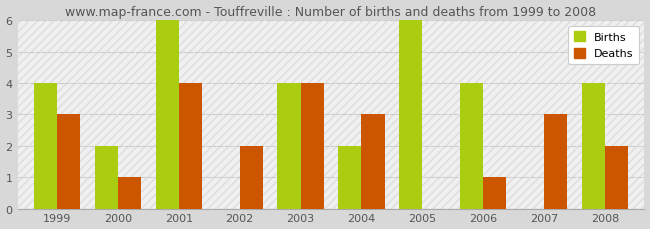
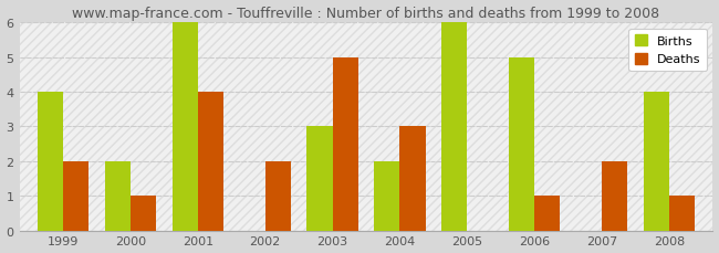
Deaths/1999: 3 -> 2
Births/2003: 4 -> 3
Deaths/2003: 4 -> 5
Births/2006: 4 -> 5
Deaths/2007: 3 -> 2
Deaths/2008: 2 -> 1
